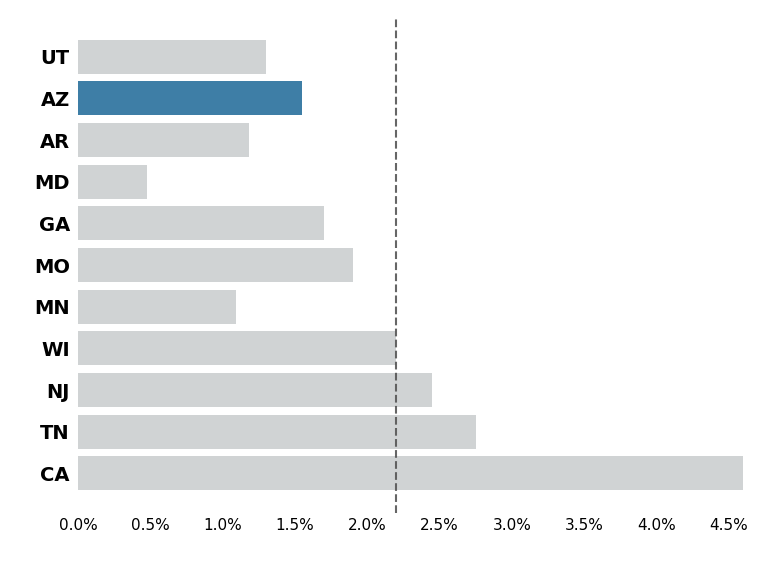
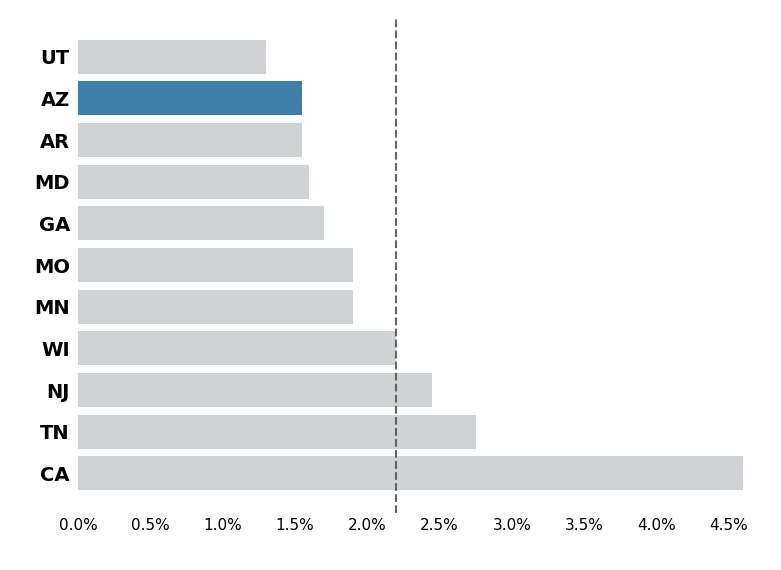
AR: 1.18% -> 1.55%
MD: 0.48% -> 1.60%
MN: 1.09% -> 1.90%
